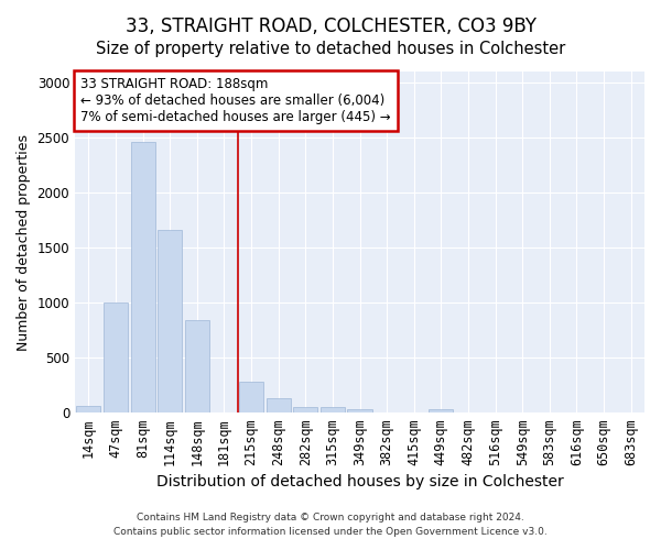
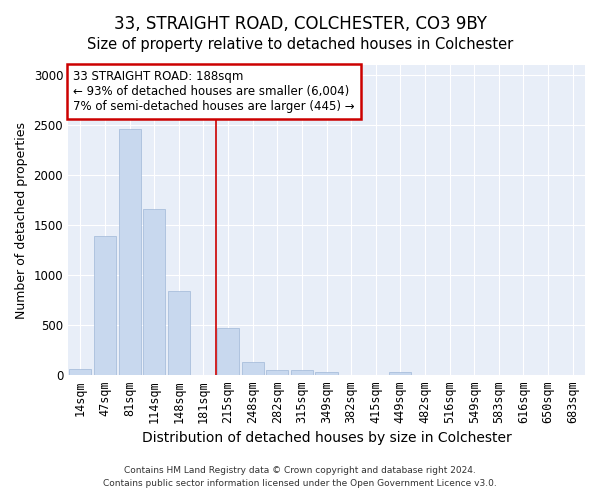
47sqm: 1000 -> 1390
215sqm: 280 -> 470
